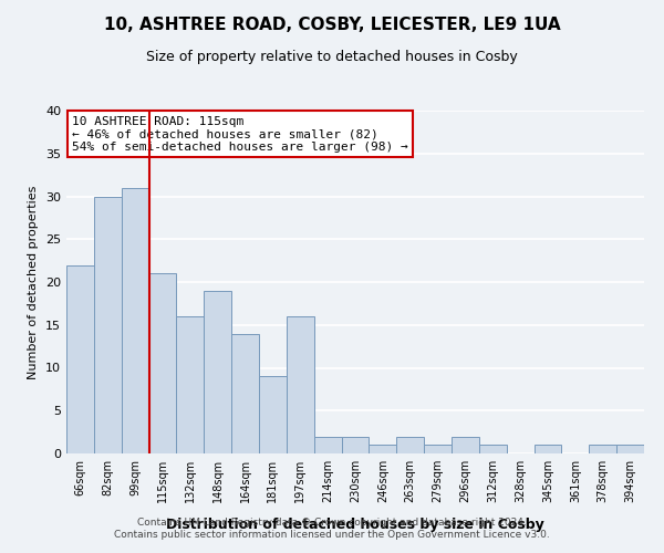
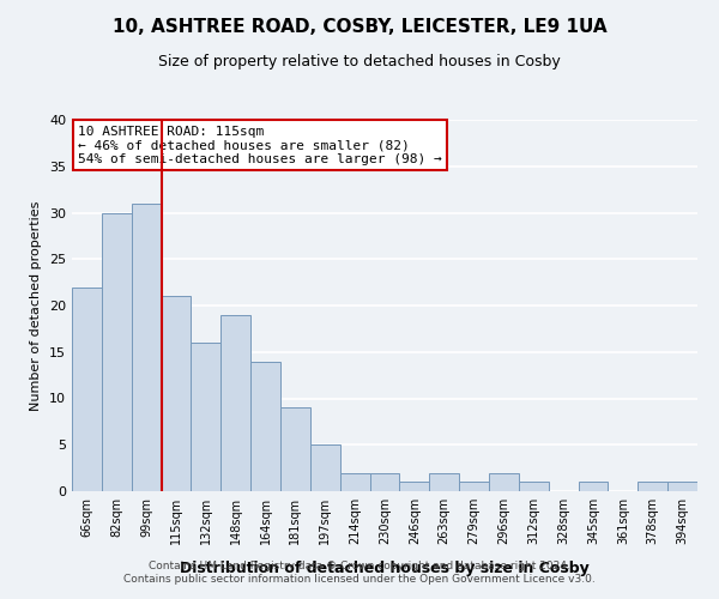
197sqm: 16 -> 5
